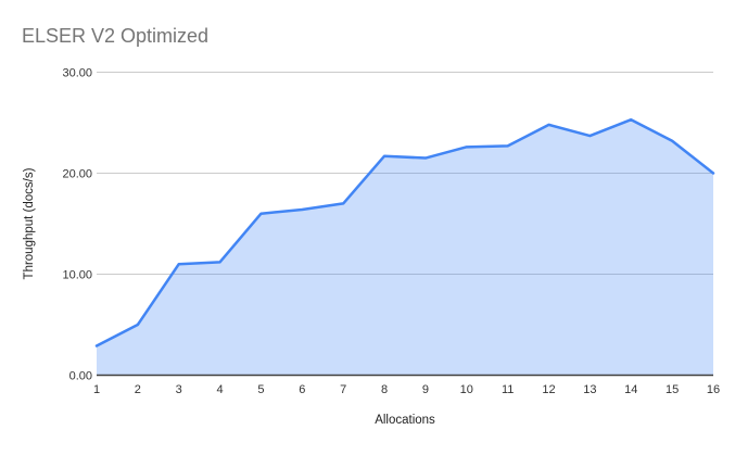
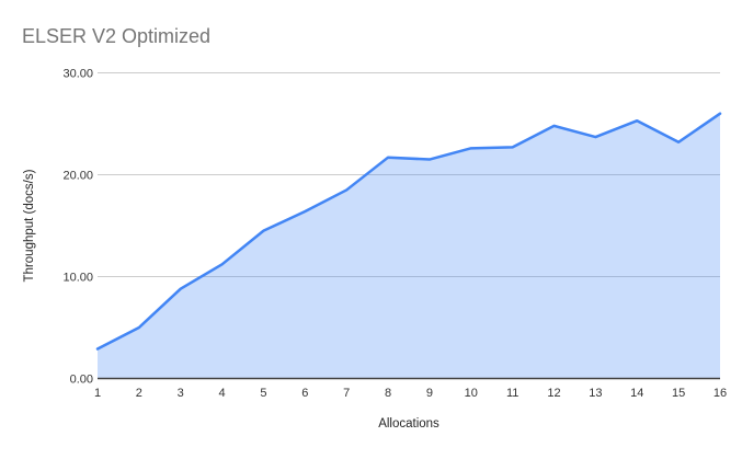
3: 11 -> 9
5: 16 -> 14
7: 17 -> 18
16: 20 -> 26
